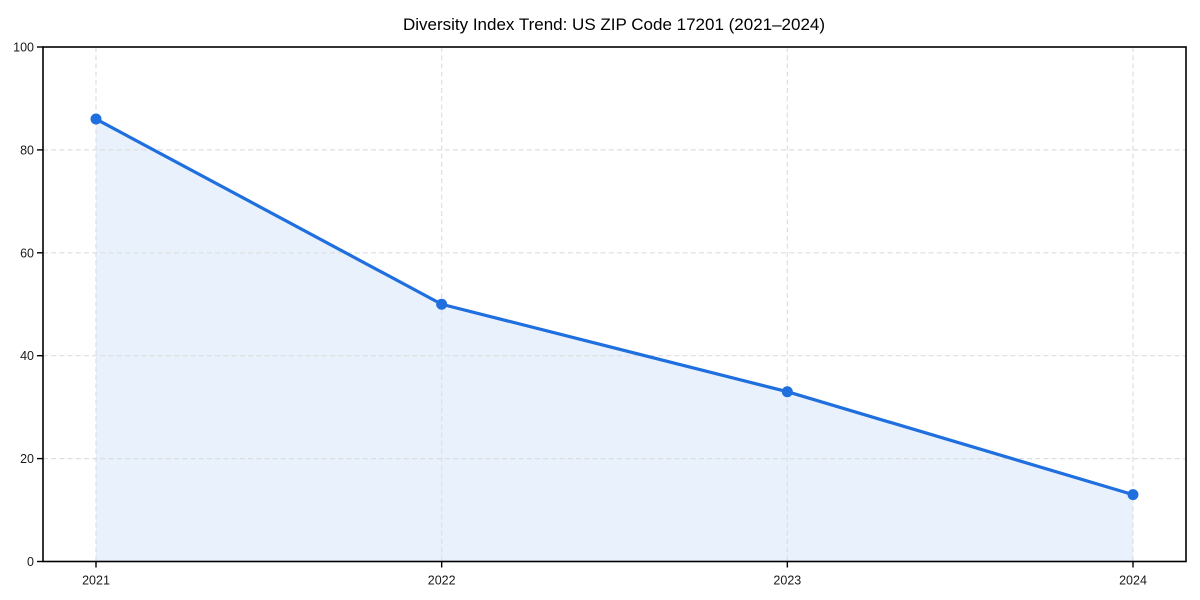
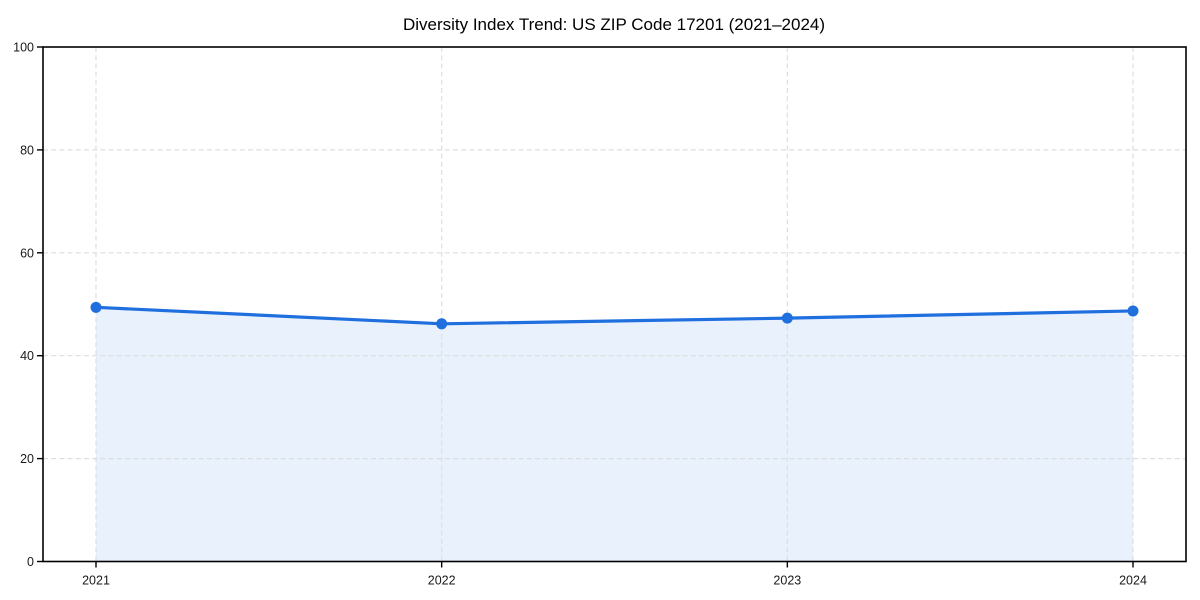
2021: 86 -> 49
2022: 50 -> 46
2023: 33 -> 47
2024: 13 -> 49
